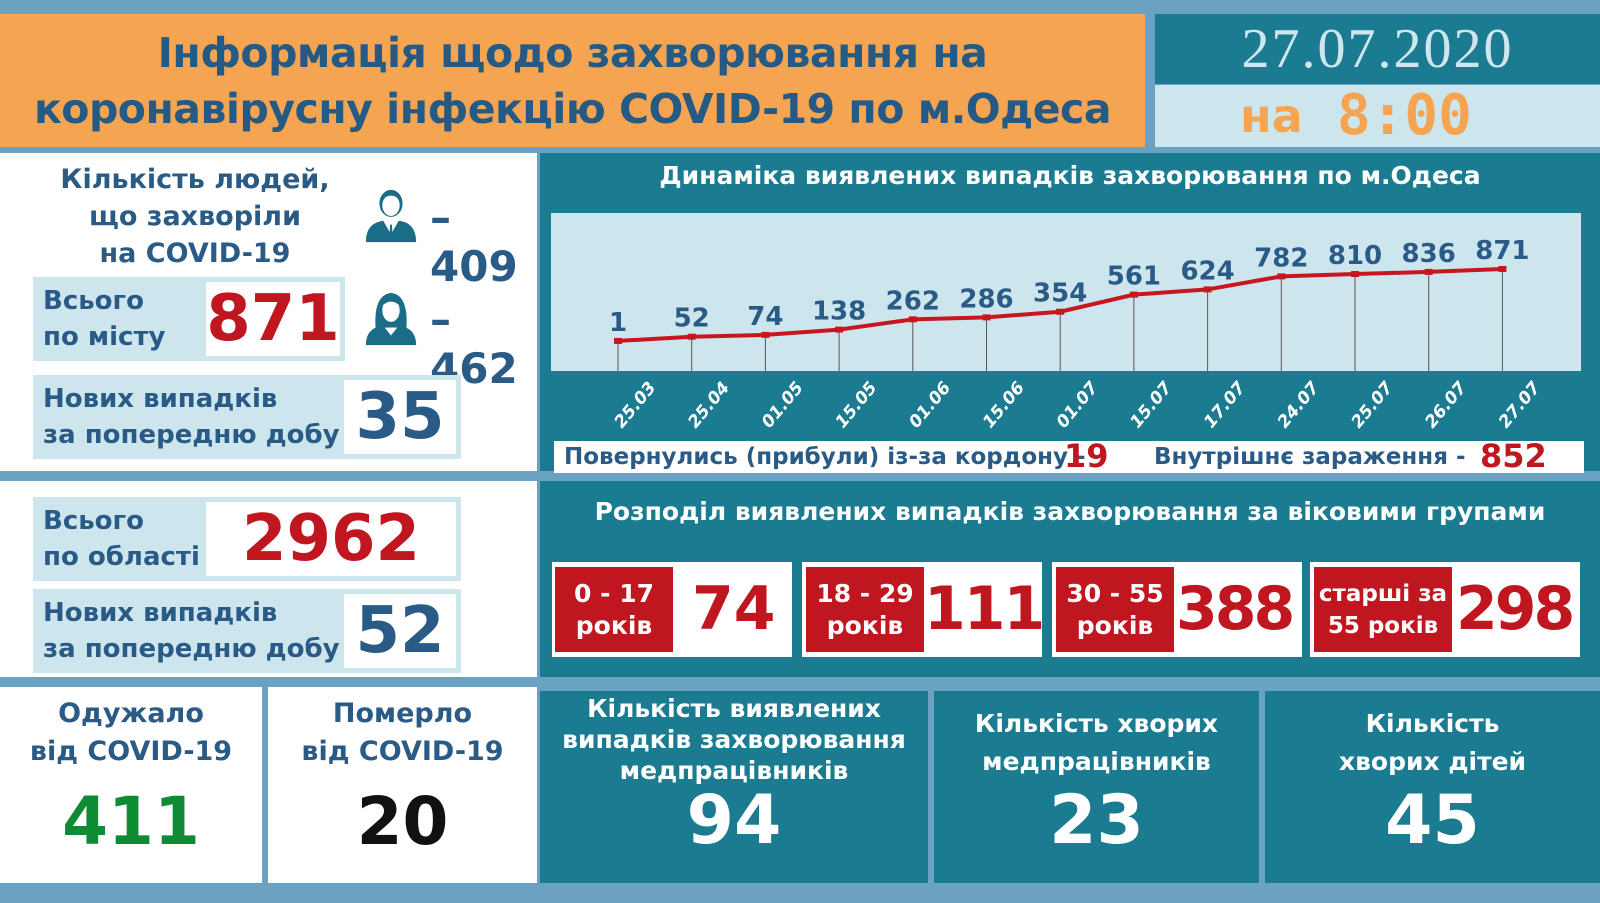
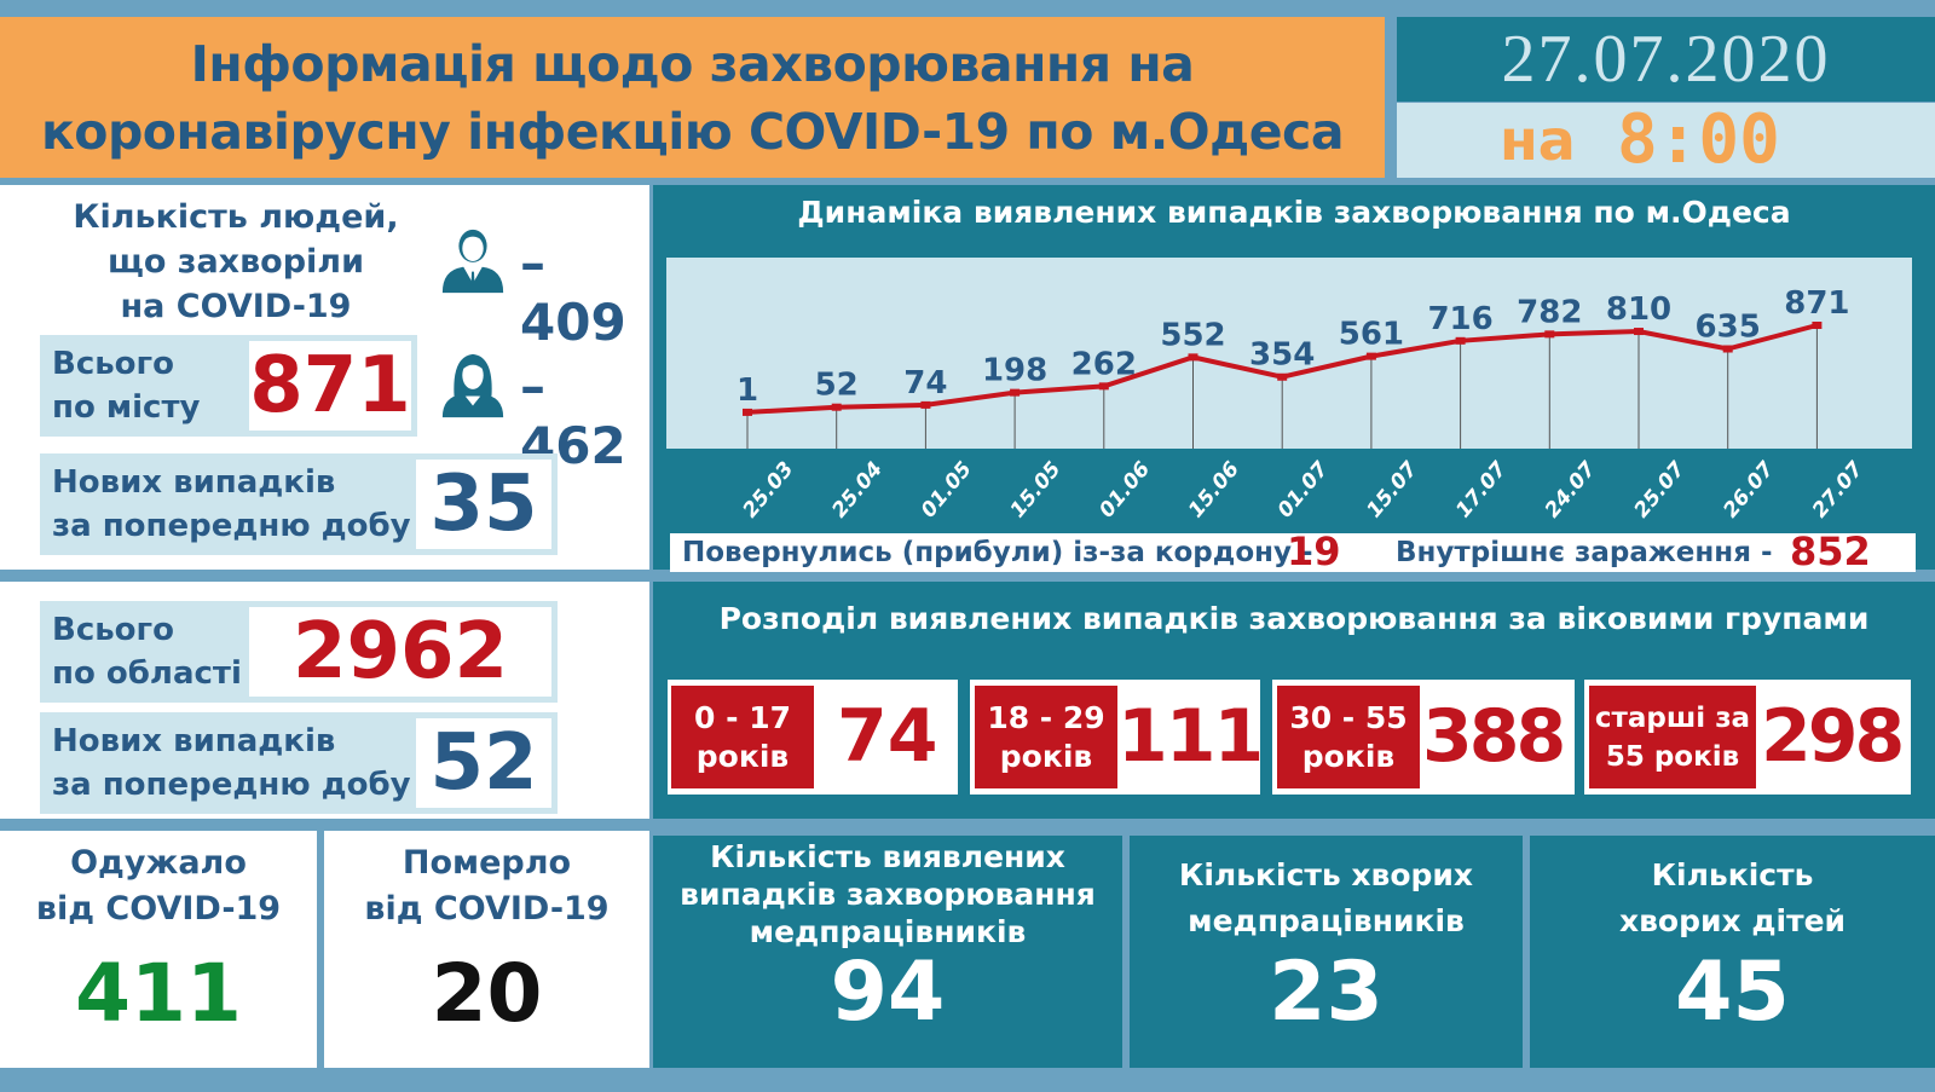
15.05: 138 -> 198
15.06: 286 -> 552
17.07: 624 -> 716
26.07: 836 -> 635
